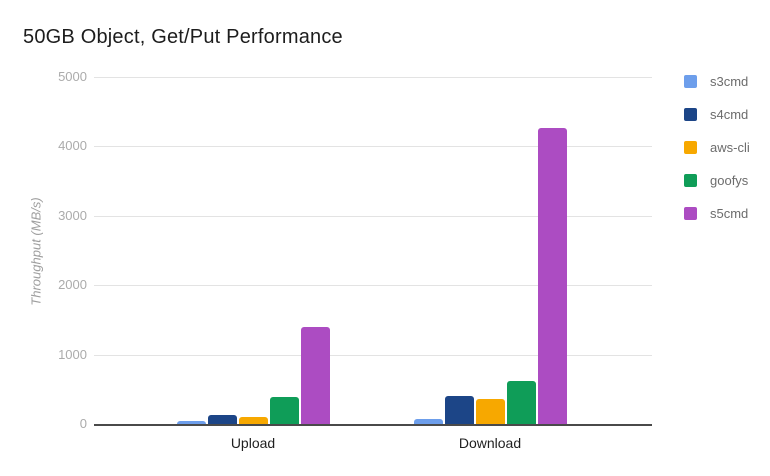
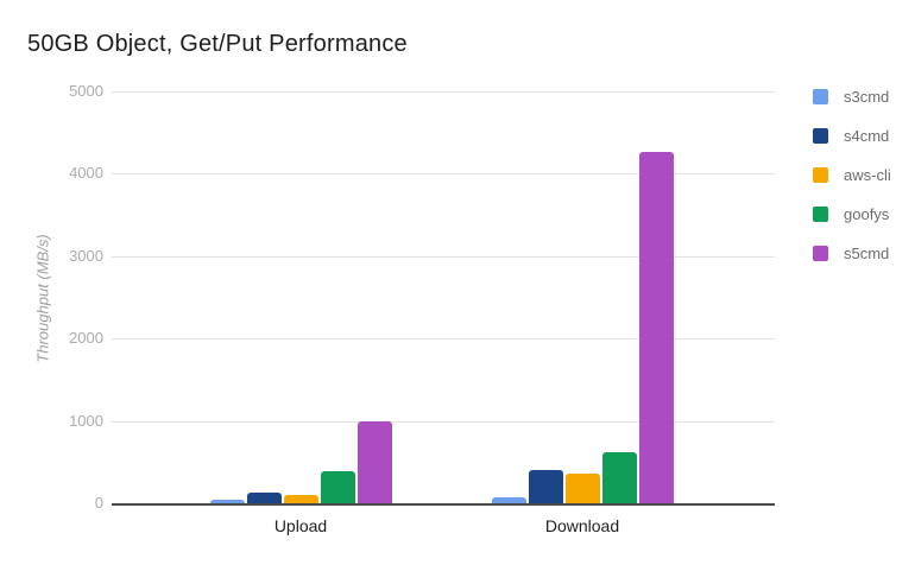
s5cmd/Upload: 1400 -> 1000
